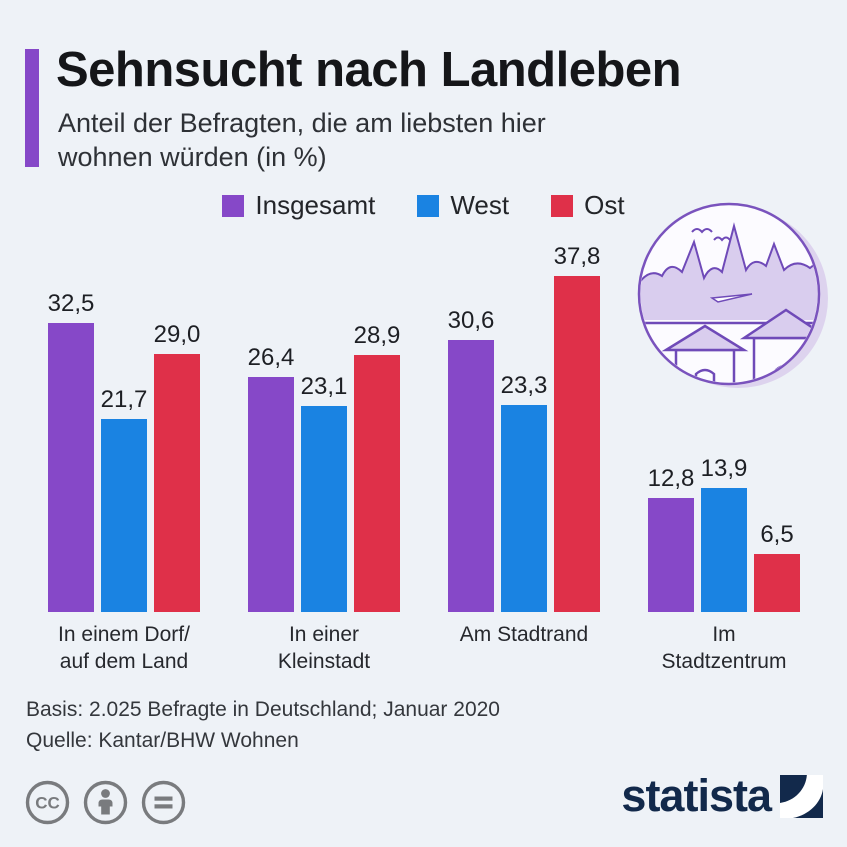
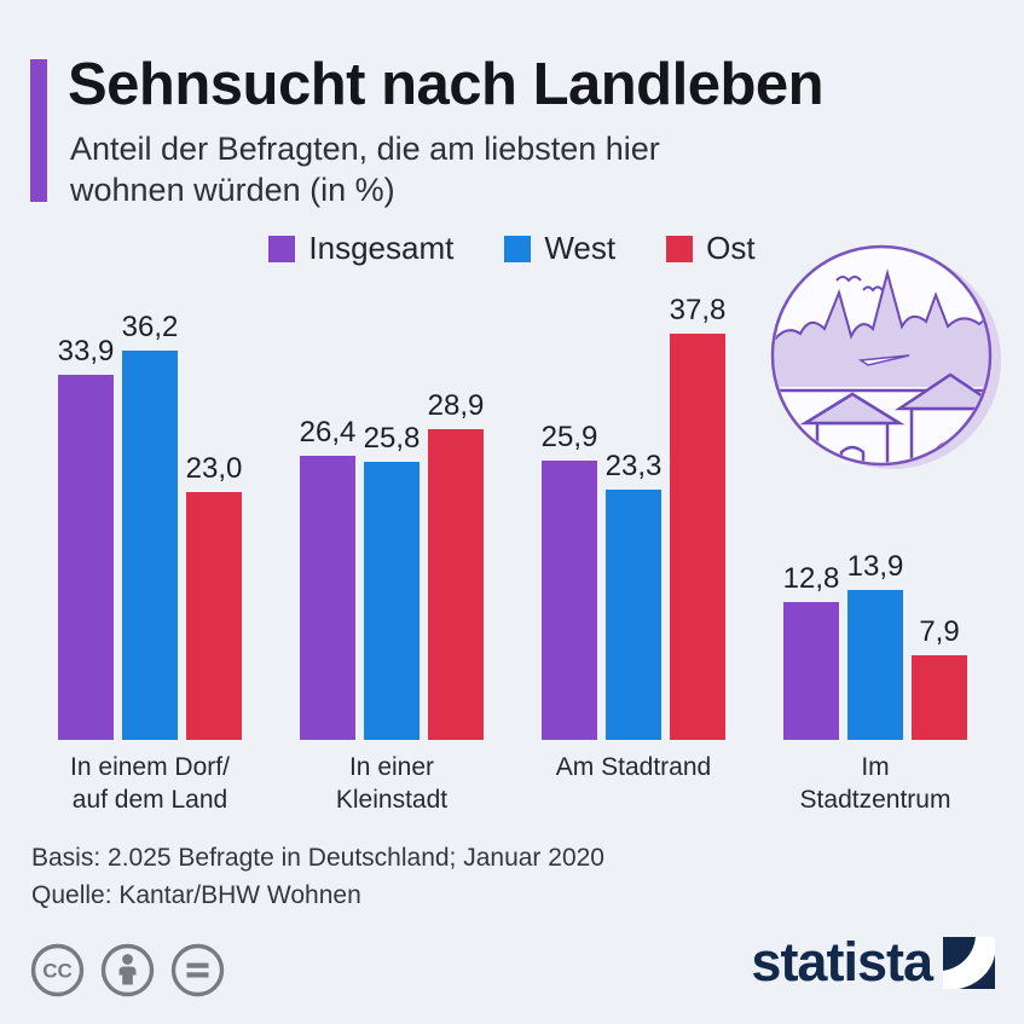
Insgesamt/In einem Dorf/ auf dem Land: 32,5 -> 33,9
West/In einem Dorf/ auf dem Land: 21,7 -> 36,2
Ost/In einem Dorf/ auf dem Land: 29,0 -> 23,0
West/In einer Kleinstadt: 23,1 -> 25,8
Insgesamt/Am Stadtrand: 30,6 -> 25,9
Ost/Im Stadtzentrum: 6,5 -> 7,9
